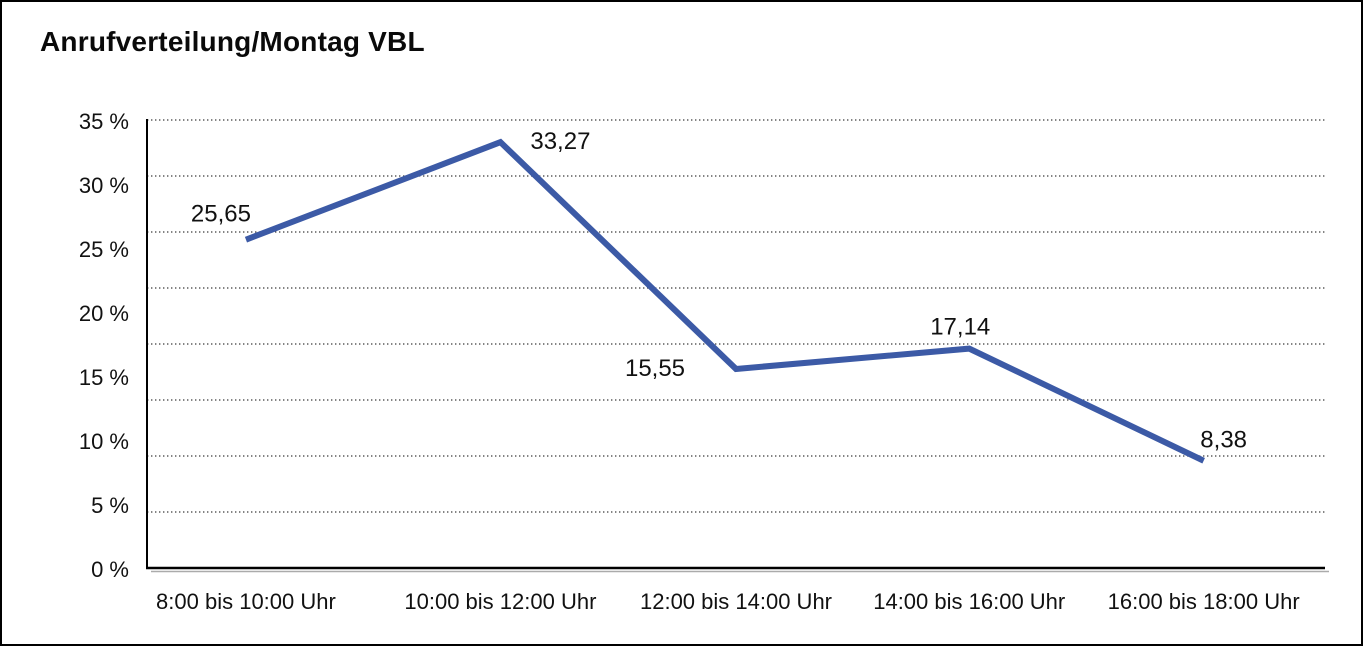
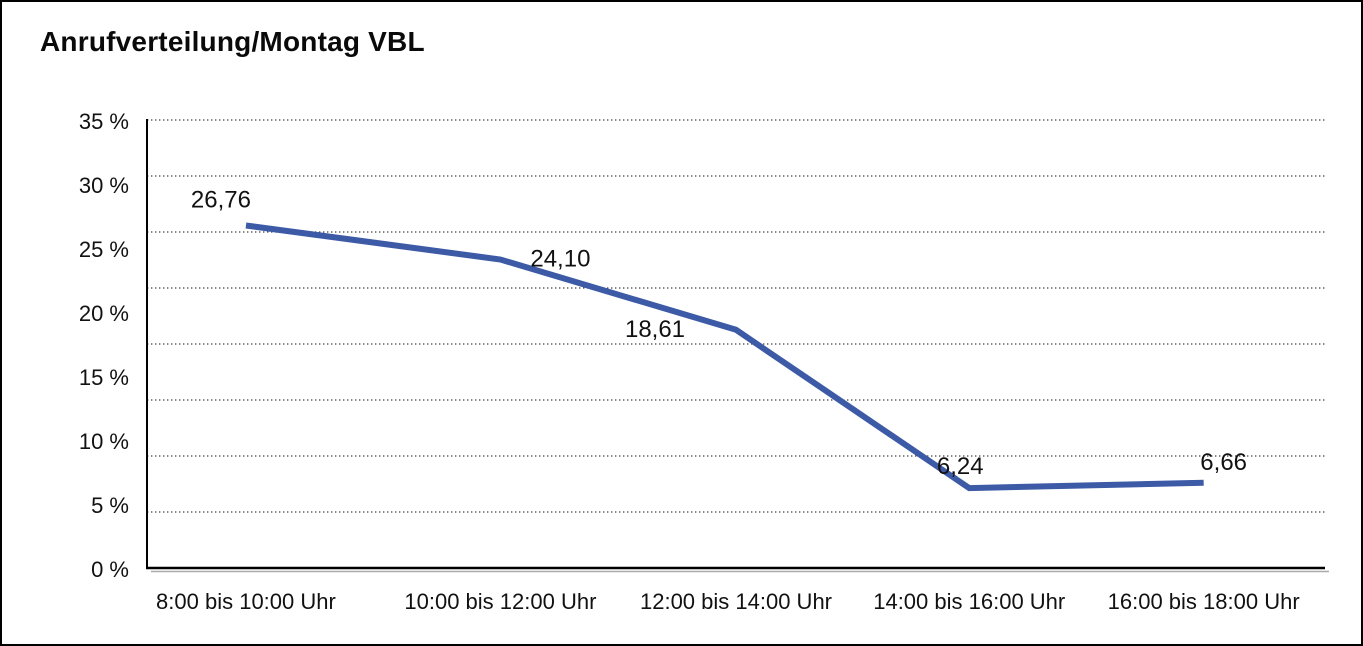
8:00 bis 10:00 Uhr: 25,65 -> 26,76
10:00 bis 12:00 Uhr: 33,27 -> 24,10
12:00 bis 14:00 Uhr: 15,55 -> 18,61
14:00 bis 16:00 Uhr: 17,14 -> 6,24
16:00 bis 18:00 Uhr: 8,38 -> 6,66
